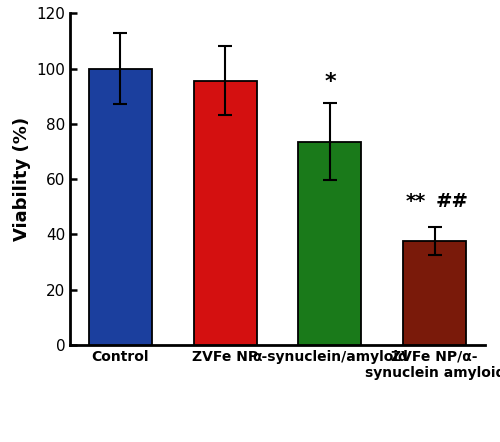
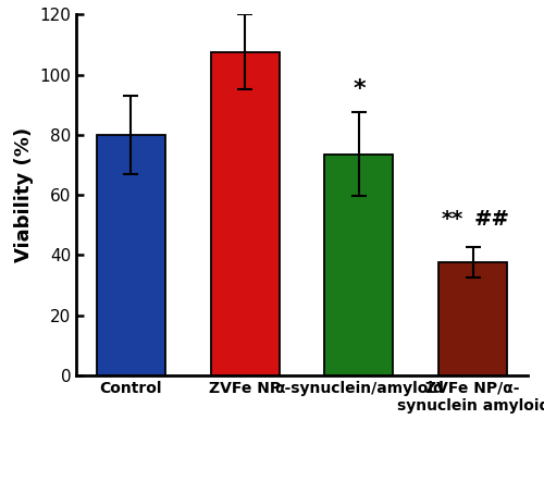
Control: 100.0 -> 80.0
ZVFe NP: 95.5 -> 107.5
